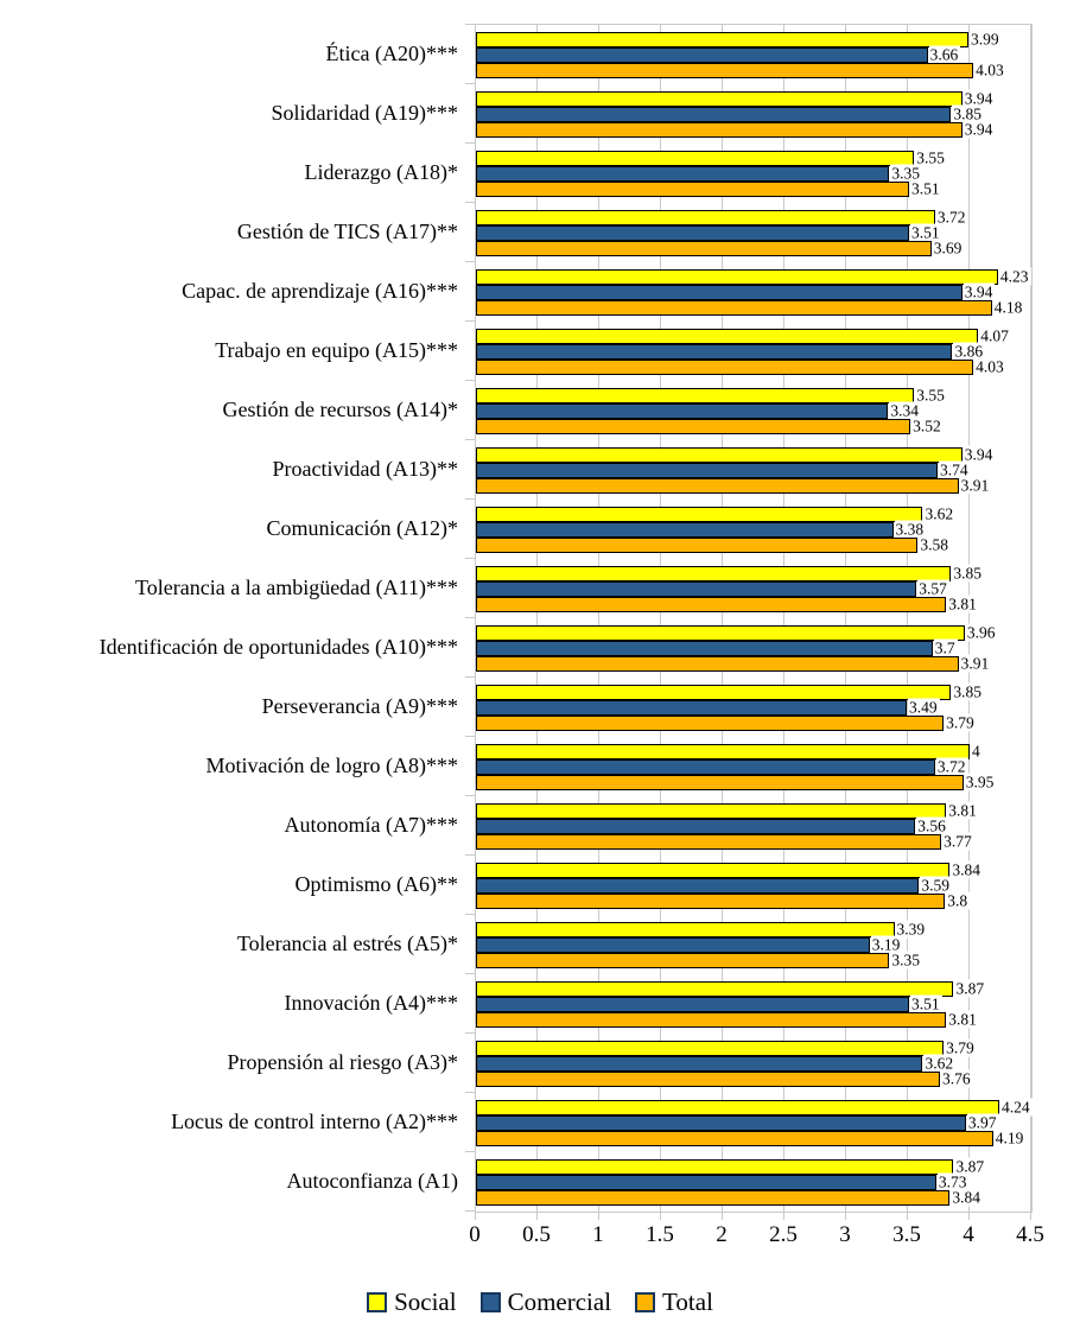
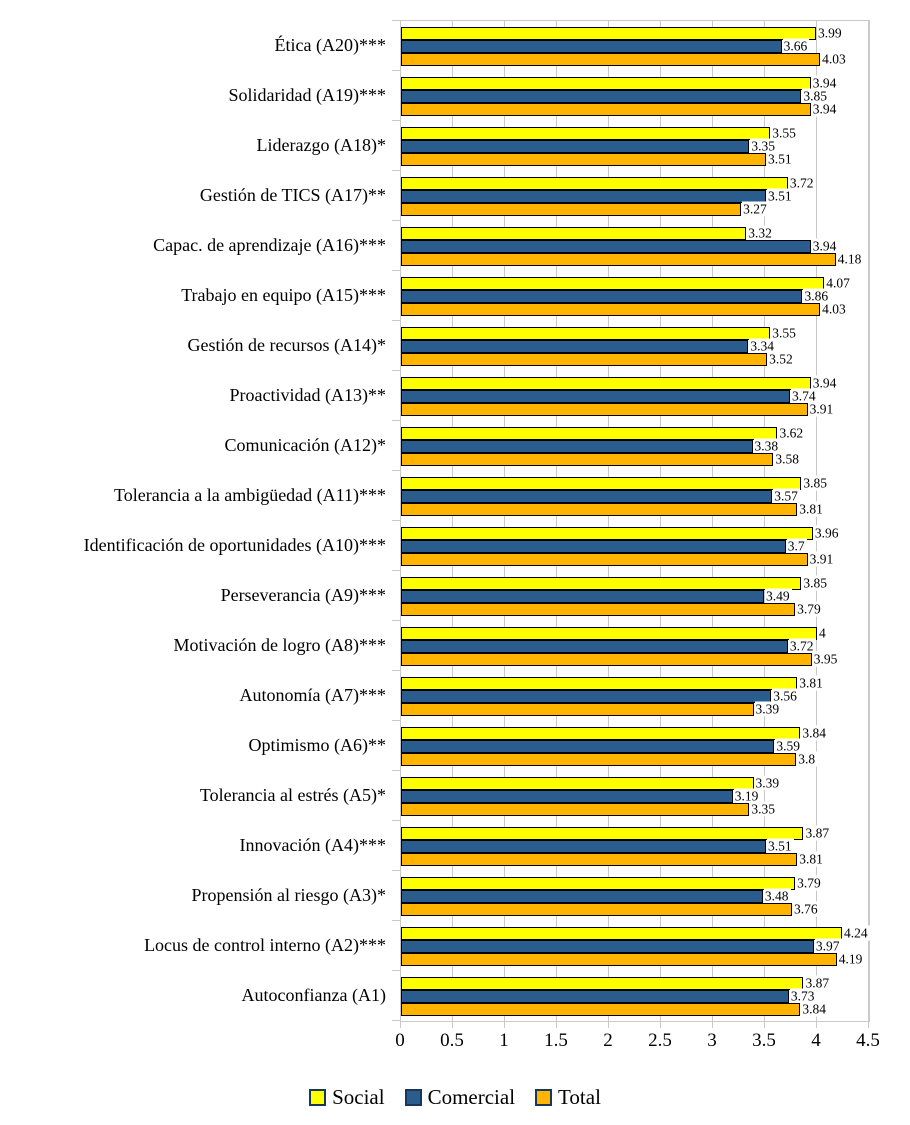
Total/Gestión de TICS (A17)**: 3.69 -> 3.27
Social/Capac. de aprendizaje (A16)***: 4.23 -> 3.32
Total/Autonomía (A7)***: 3.77 -> 3.39
Comercial/Propensión al riesgo (A3)*: 3.62 -> 3.48
